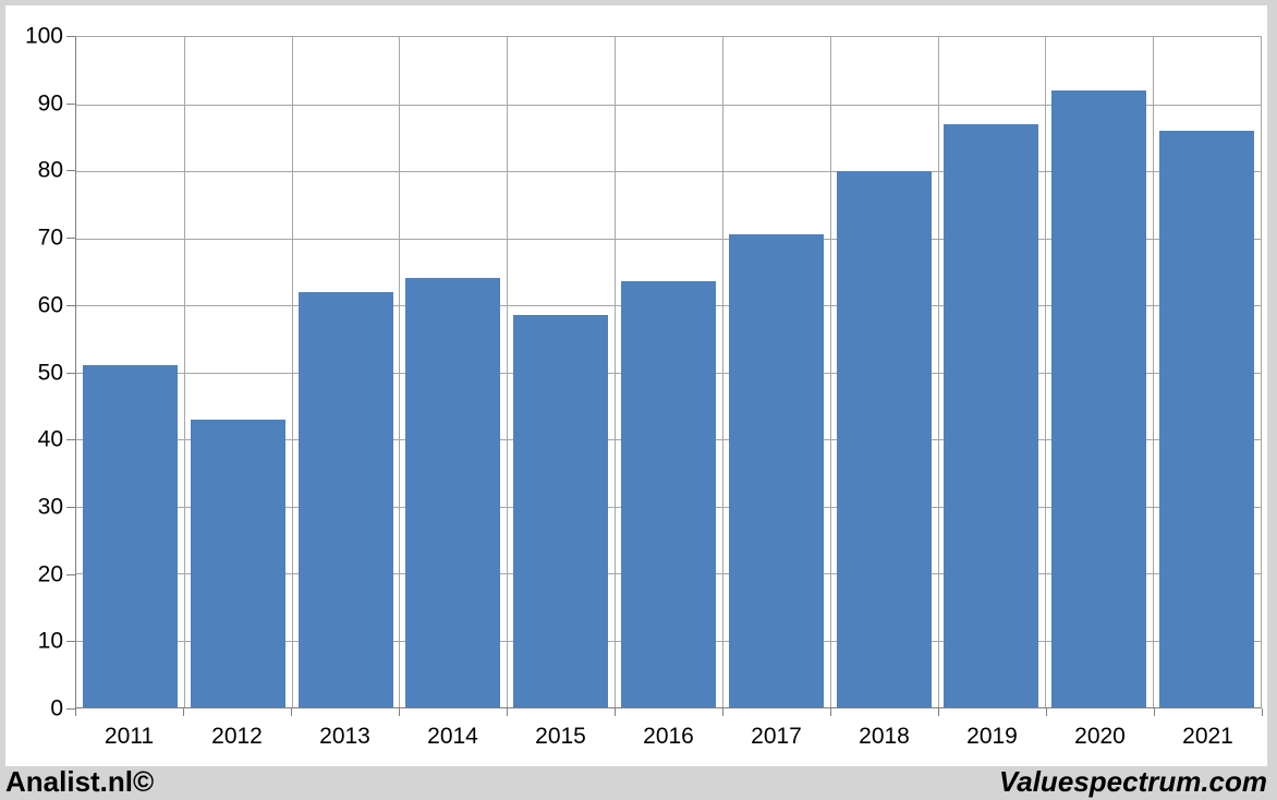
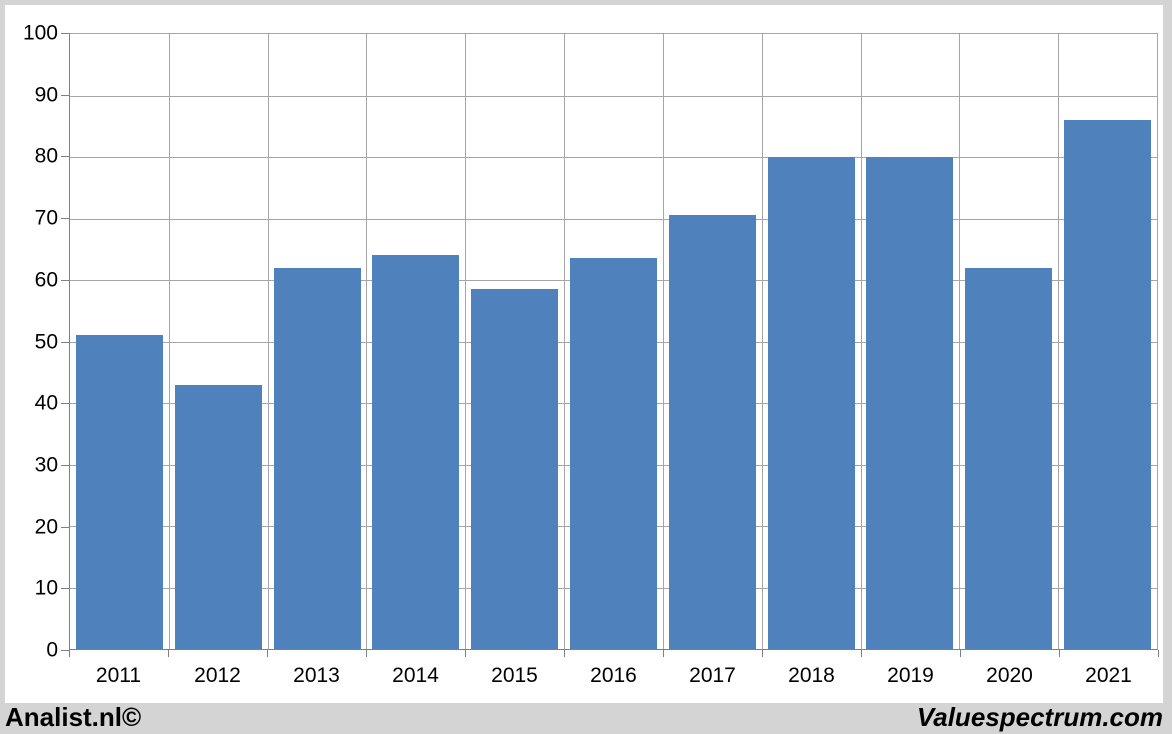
2019: 87 -> 80
2020: 92 -> 62
